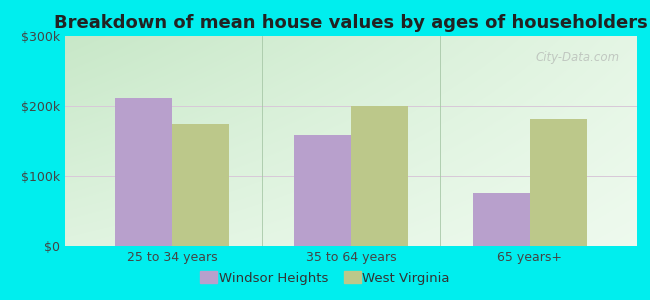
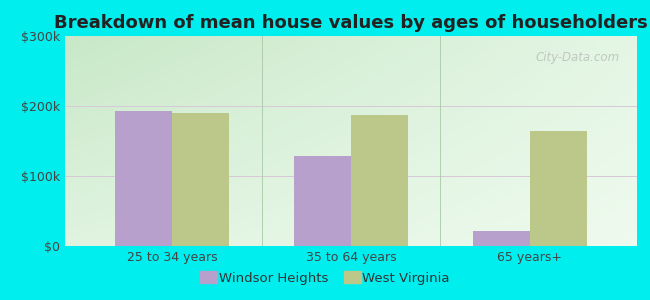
Windsor Heights/25 to 34 years: $212k -> $193k
West Virginia/25 to 34 years: $174k -> $190k
Windsor Heights/35 to 64 years: $158k -> $128k
West Virginia/35 to 64 years: $200k -> $187k
Windsor Heights/65 years+: $76k -> $22k
West Virginia/65 years+: $182k -> $165k
